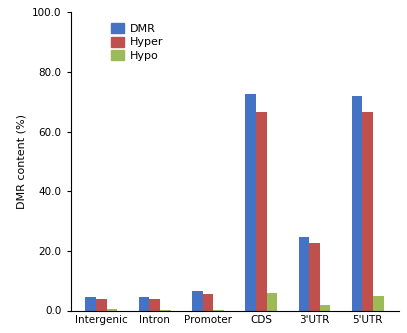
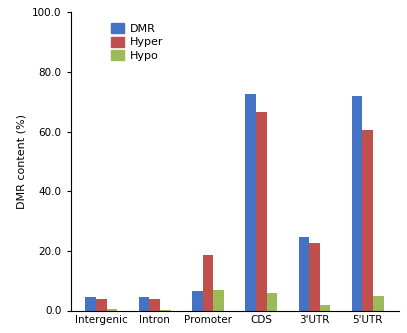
Hyper/Promoter: 5.5 -> 18.5
Hypo/Promoter: 0.3 -> 7.0
Hyper/5'UTR: 66.5 -> 60.5
